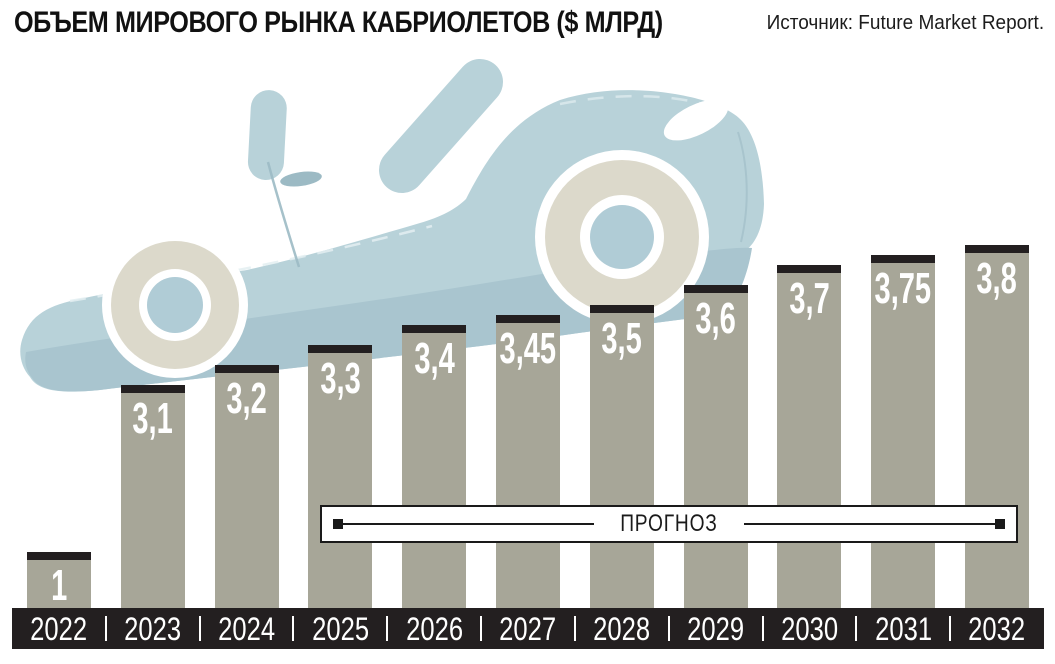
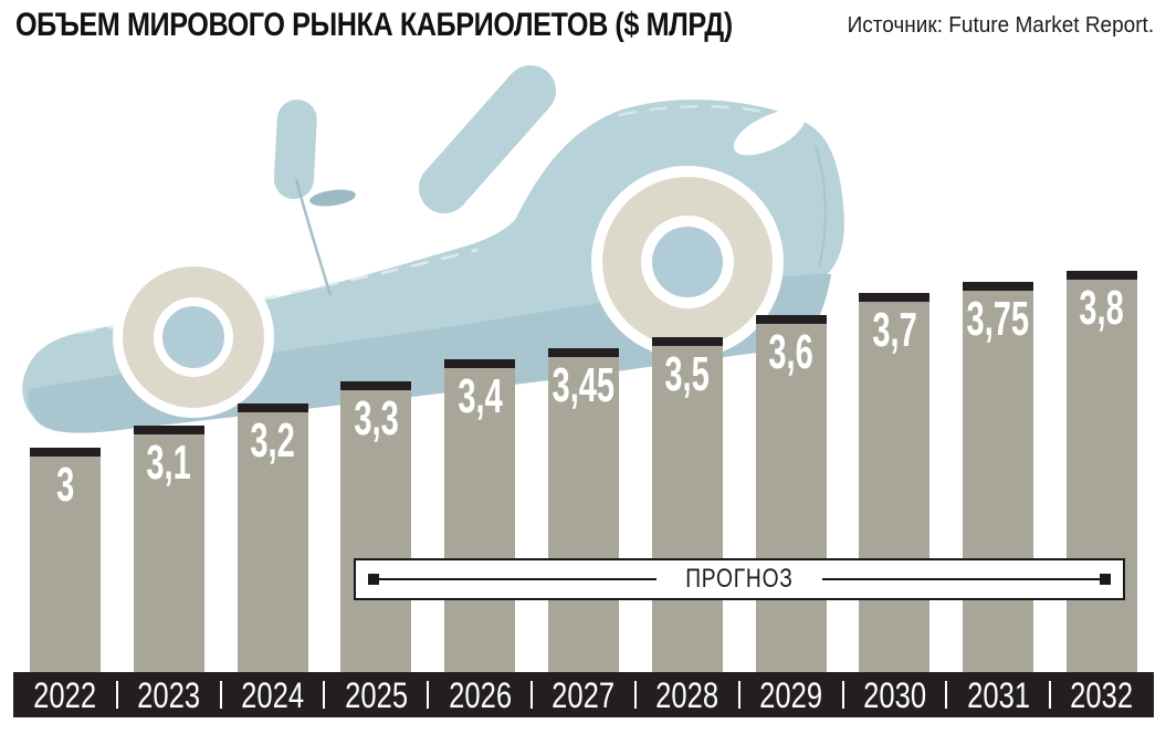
2022: 1 -> 3
